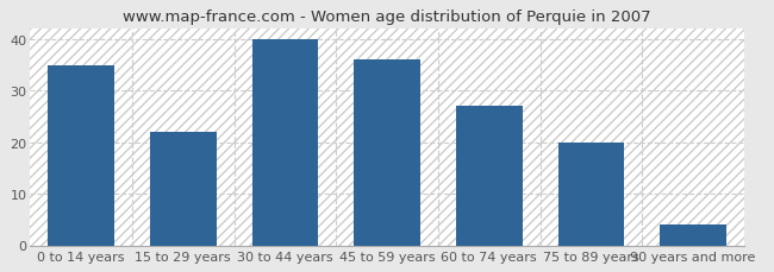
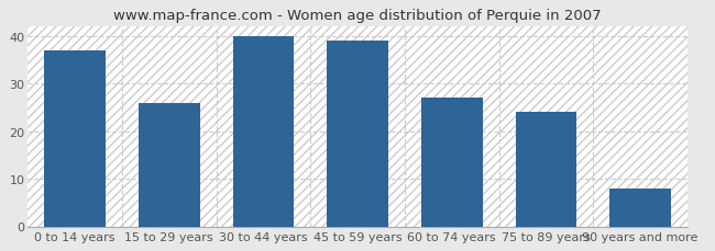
0 to 14 years: 35 -> 37
15 to 29 years: 22 -> 26
45 to 59 years: 36 -> 39
75 to 89 years: 20 -> 24
90 years and more: 4 -> 8
